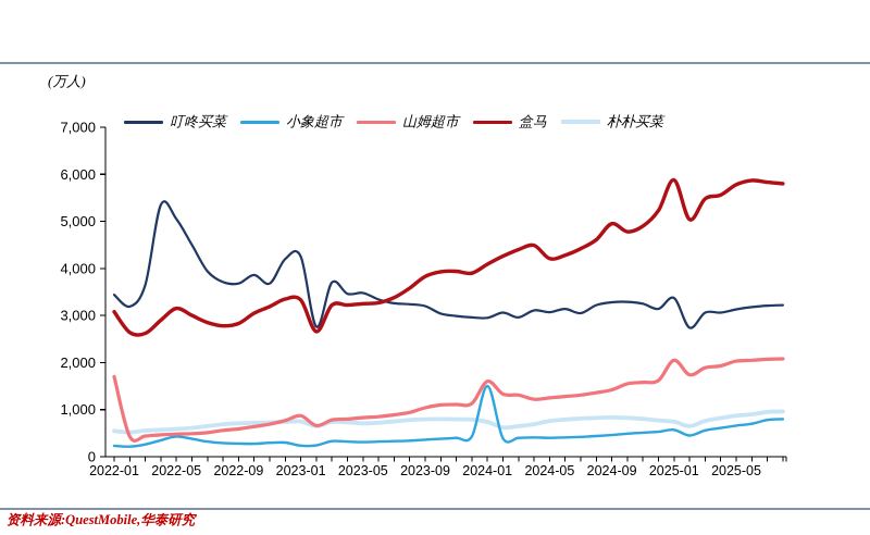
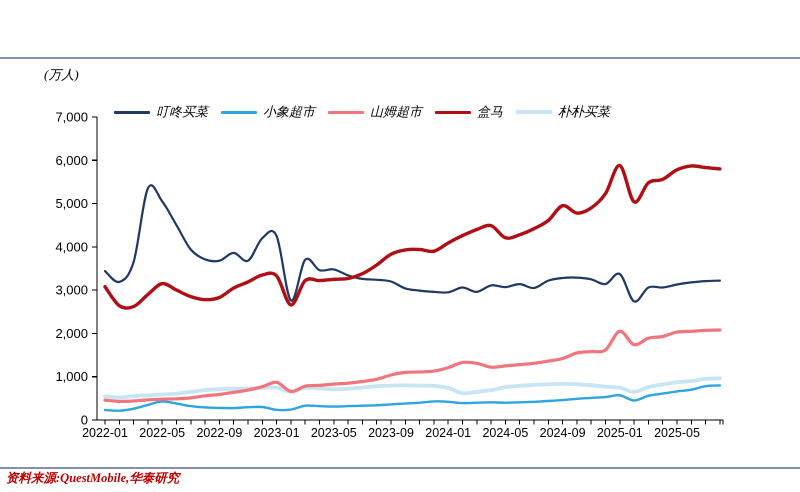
山姆超市/2022-01: 1700 -> 500
小象超市/2024-01: 1500 -> 400
山姆超市/2024-01: 1600 -> 1200
